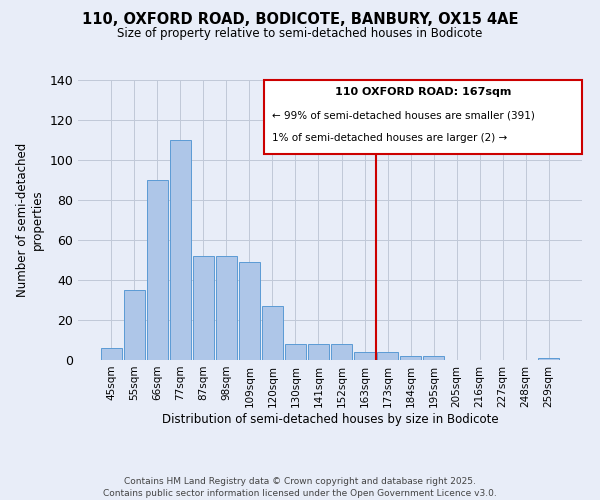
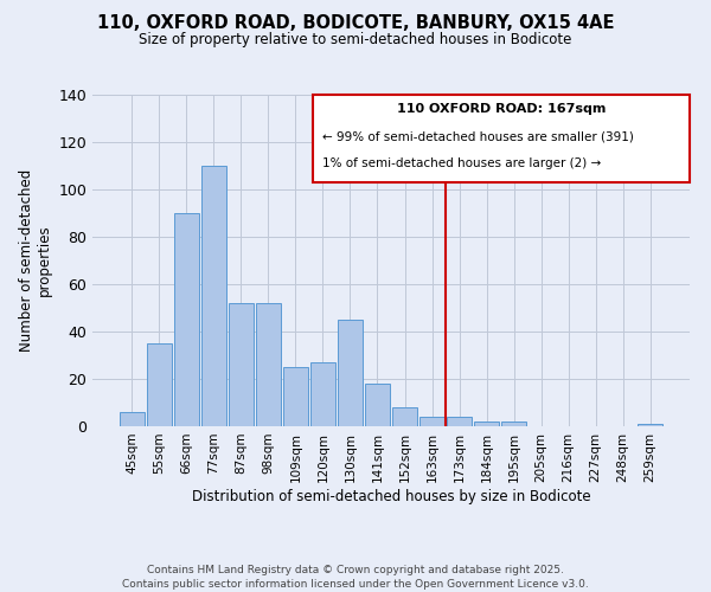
109sqm: 49 -> 25
130sqm: 8 -> 45
141sqm: 8 -> 18
